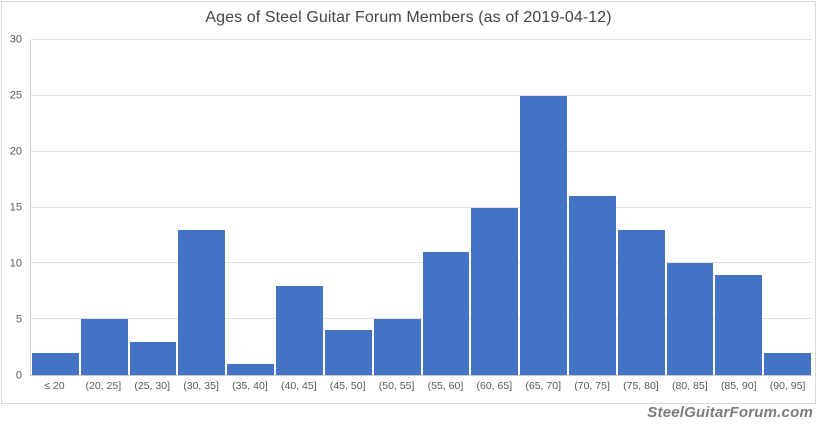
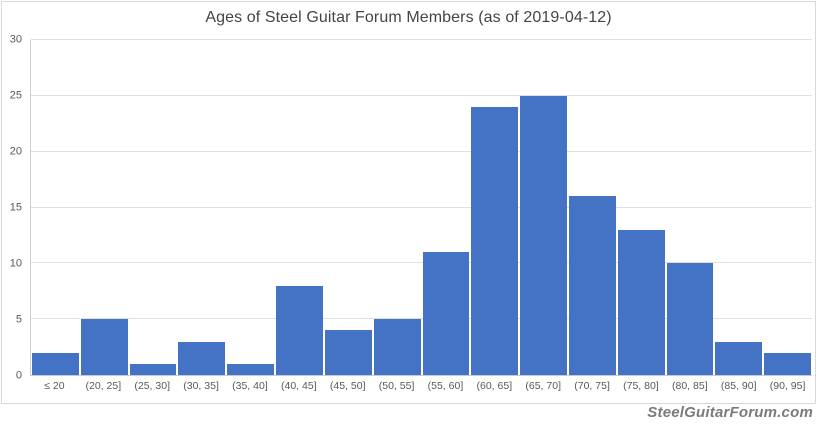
(25, 30]: 3 -> 1
(30, 35]: 13 -> 3
(60, 65]: 15 -> 24
(85, 90]: 9 -> 3
